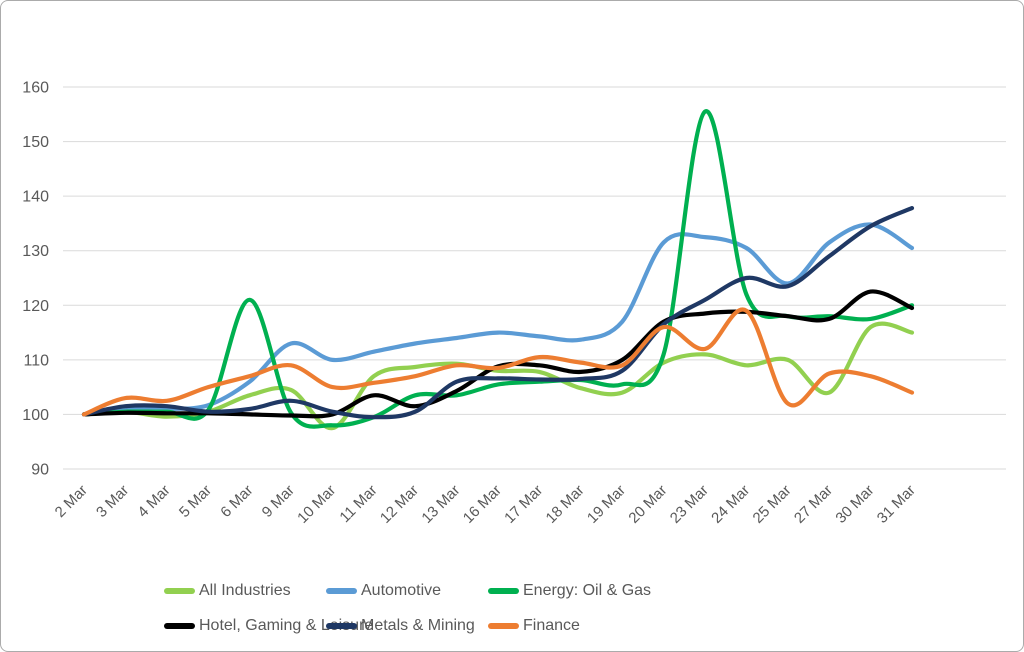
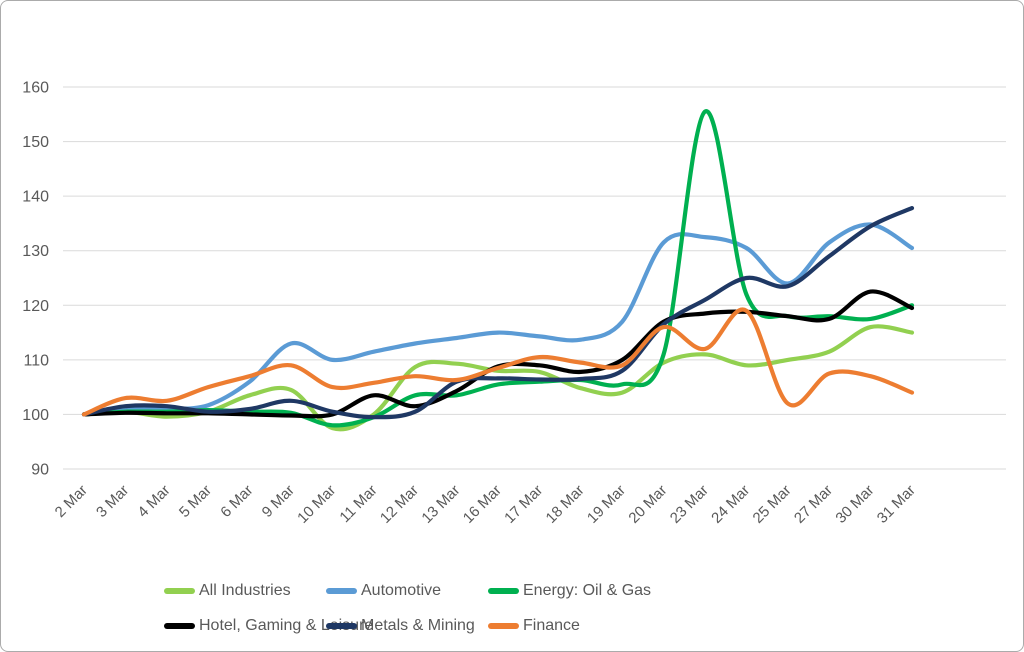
Energy: Oil & Gas/6 Mar: 121 -> 100
All Industries/11 Mar: 107 -> 100
Finance/13 Mar: 109 -> 106
All Industries/27 Mar: 104 -> 112
